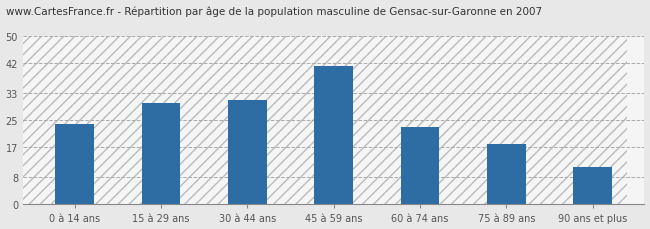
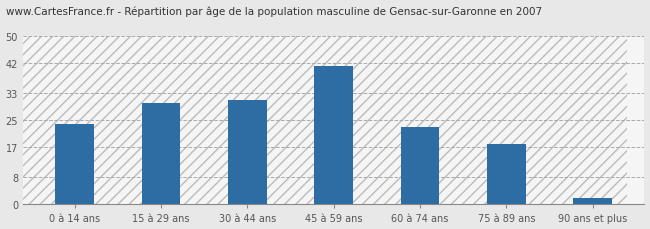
90 ans et plus: 11 -> 2
